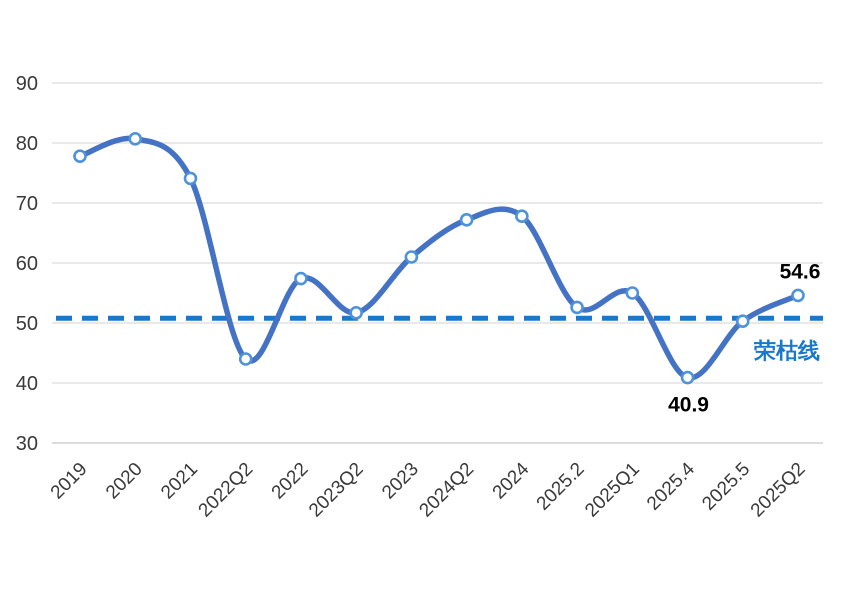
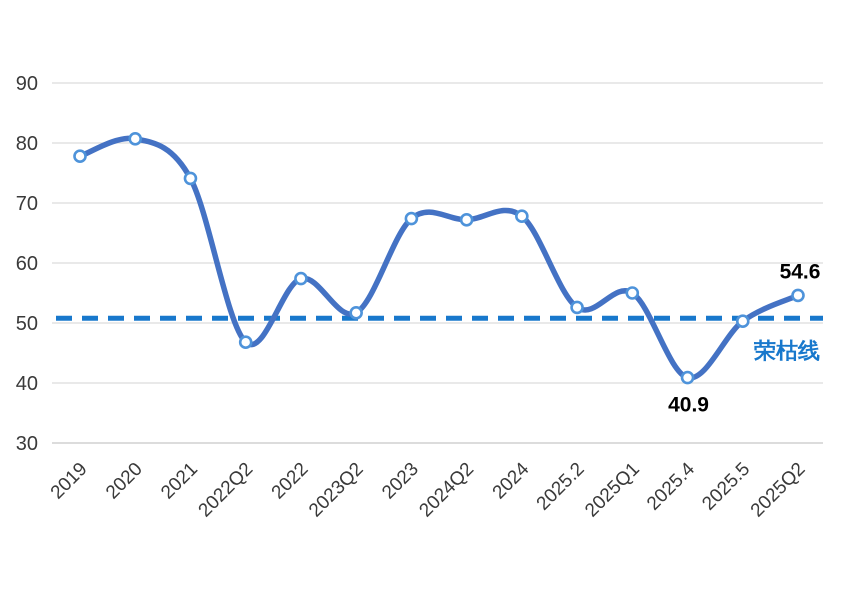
2022Q2: 44 -> 47
2023: 61 -> 67
